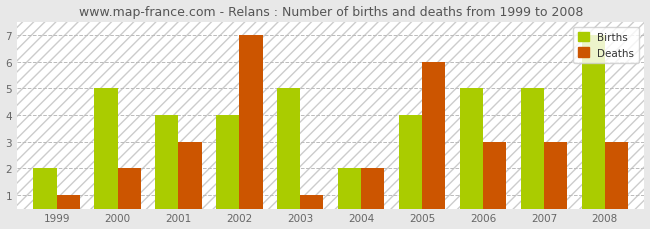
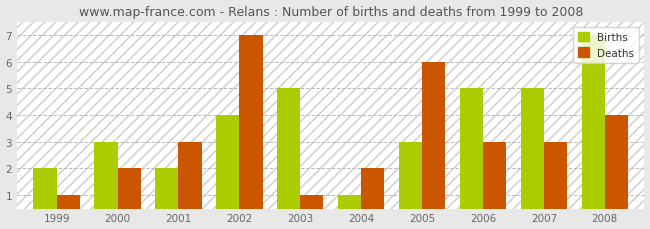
Births/2000: 5 -> 3
Births/2001: 4 -> 2
Births/2004: 2 -> 1
Births/2005: 4 -> 3
Deaths/2008: 3 -> 4
